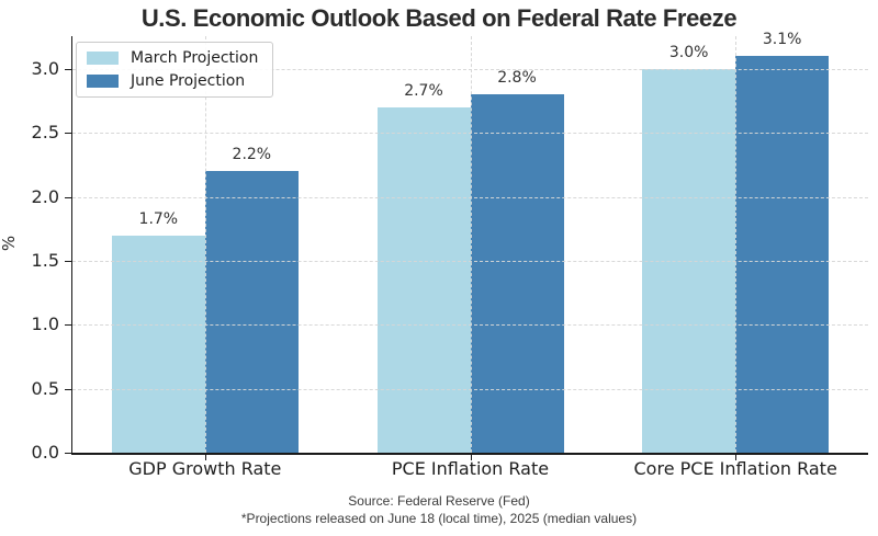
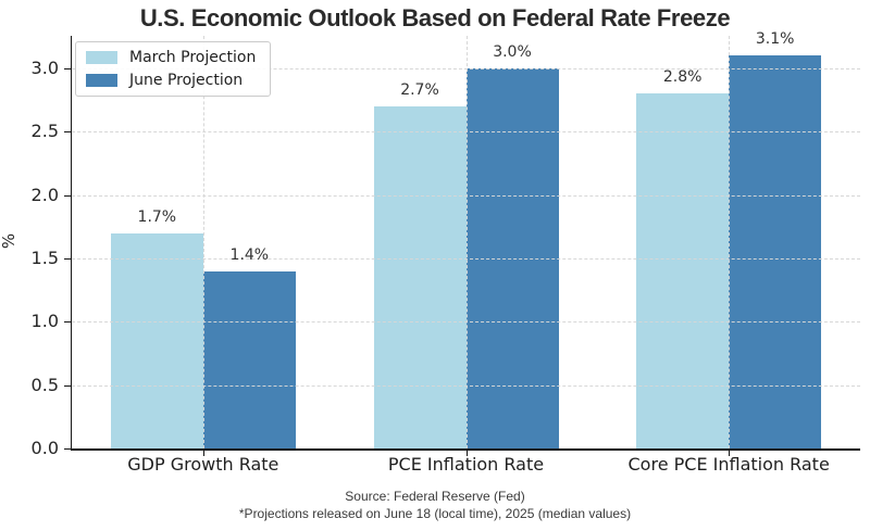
June Projection/GDP Growth Rate: 2.2% -> 1.4%
June Projection/PCE Inflation Rate: 2.8% -> 3.0%
March Projection/Core PCE Inflation Rate: 3.0% -> 2.8%
